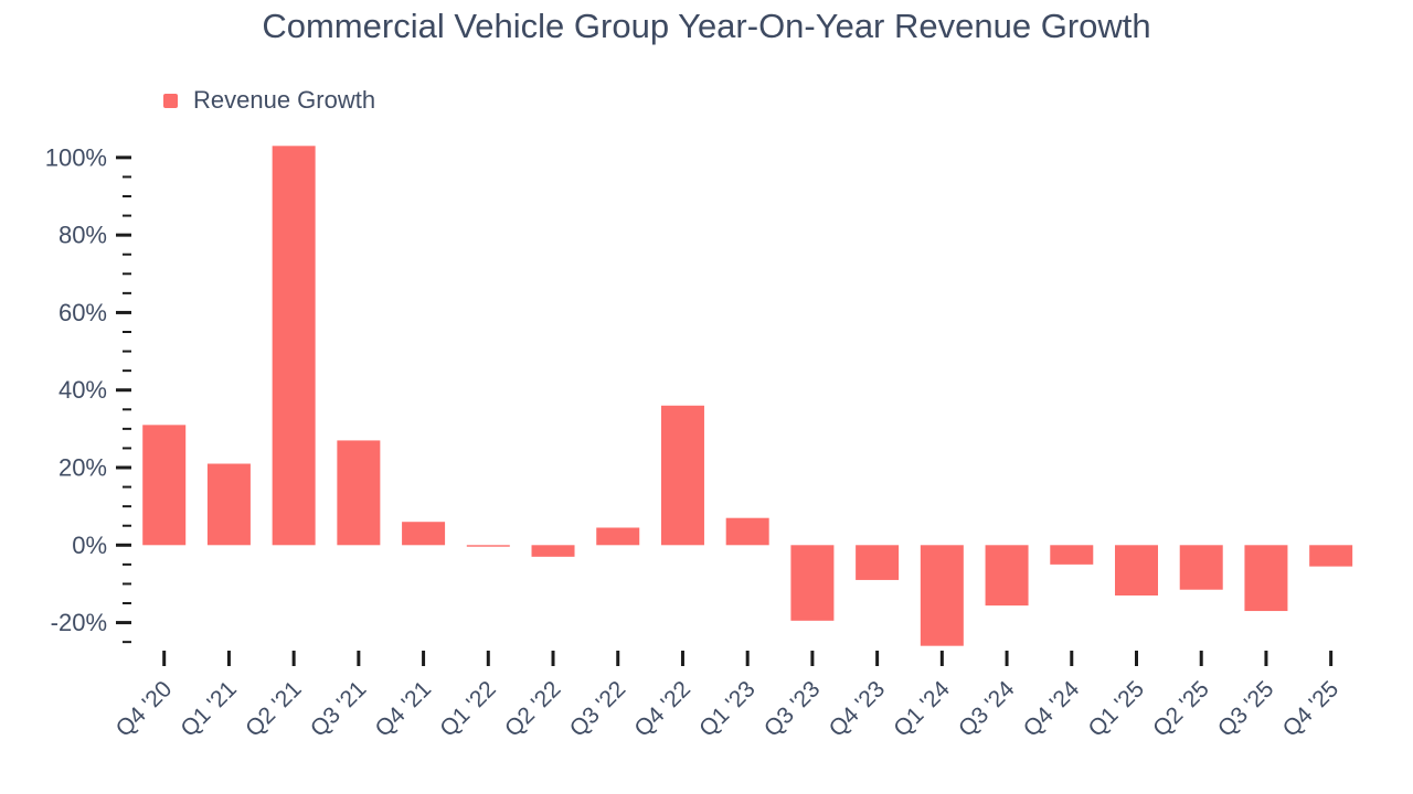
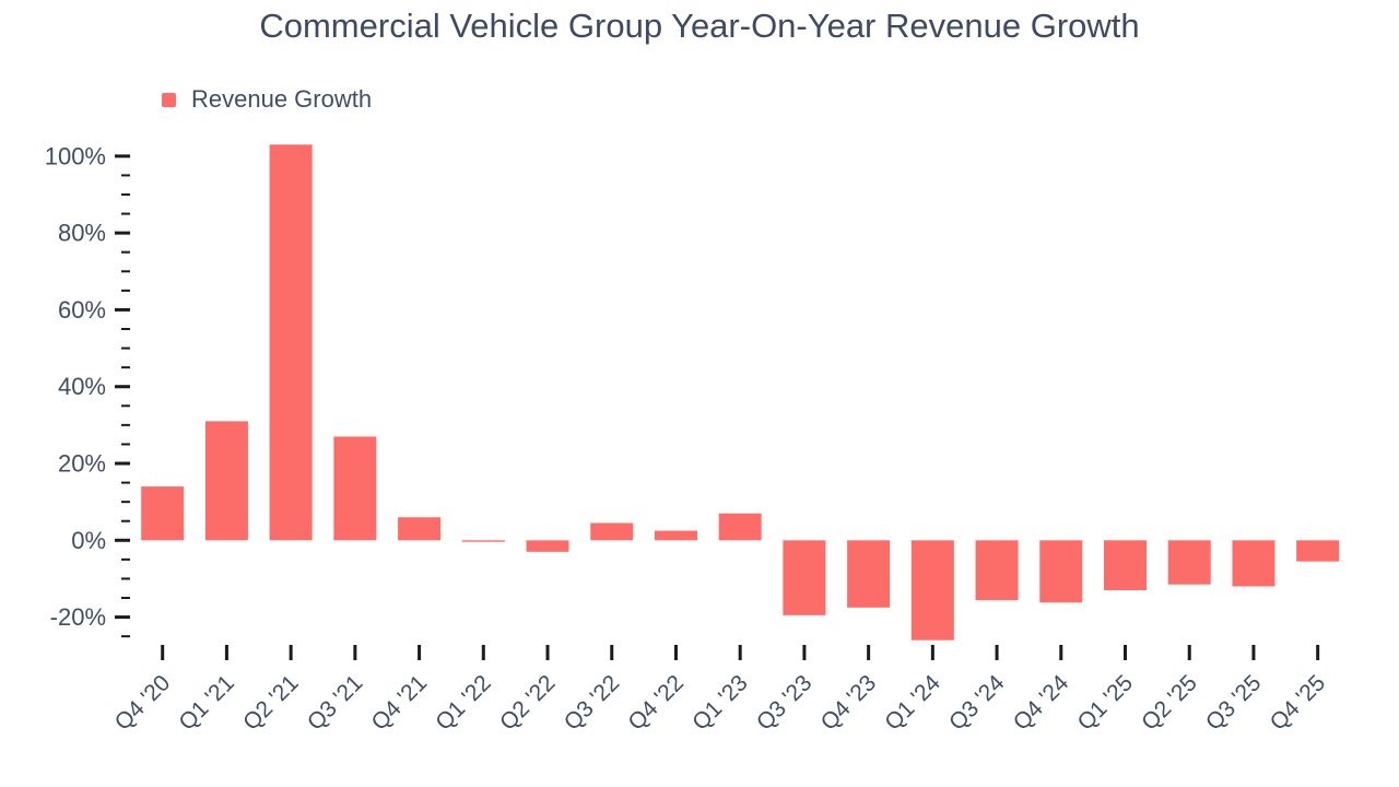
Q4 '20: 31% -> 14%
Q1 '21: 21% -> 31%
Q4 '22: 36% -> 2%
Q4 '23: -9% -> -18%
Q4 '24: -5% -> -16%
Q3 '25: -17% -> -12%
